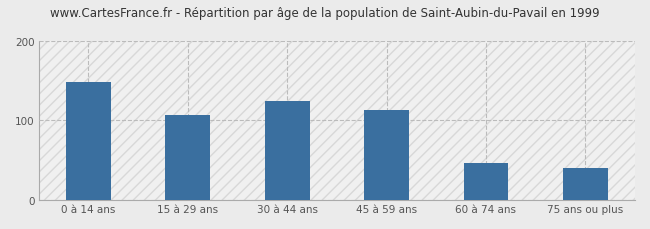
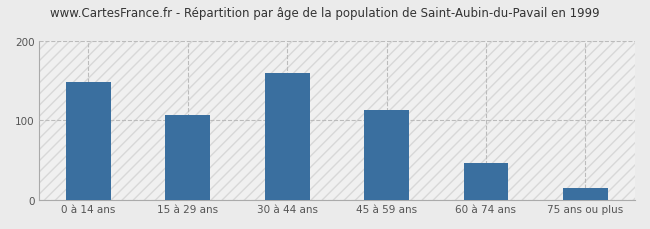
30 à 44 ans: 124 -> 160
75 ans ou plus: 40 -> 15
